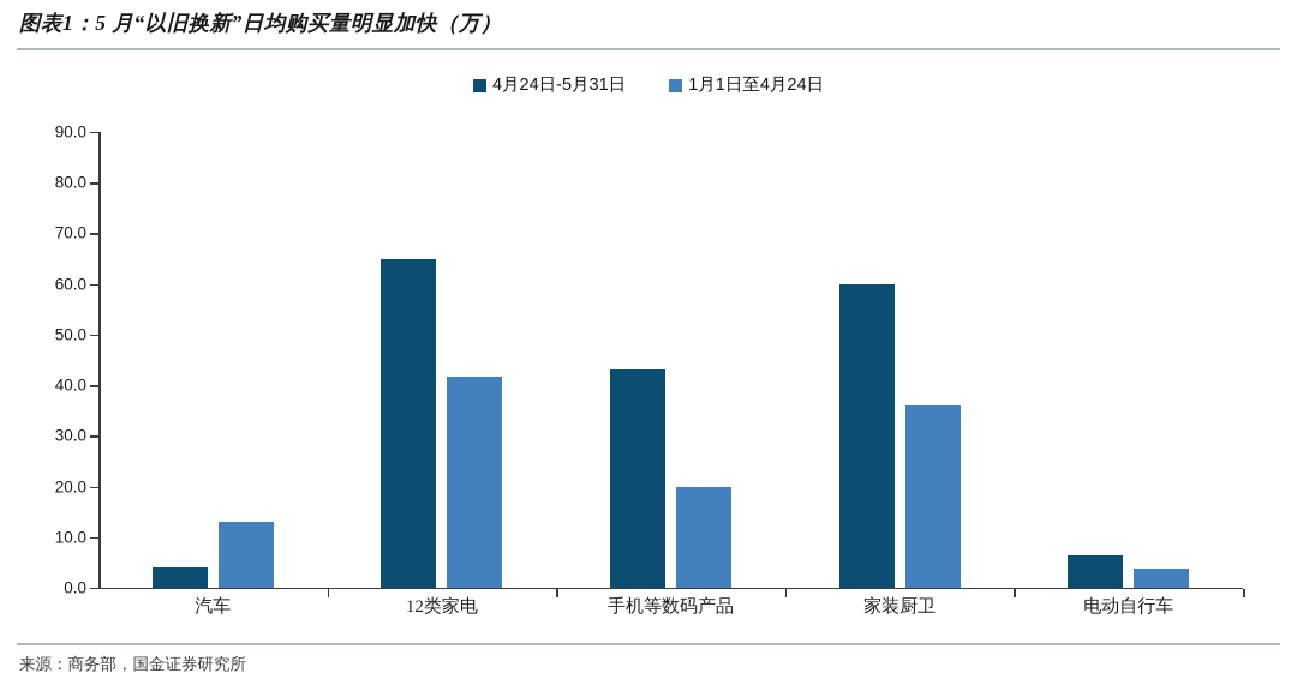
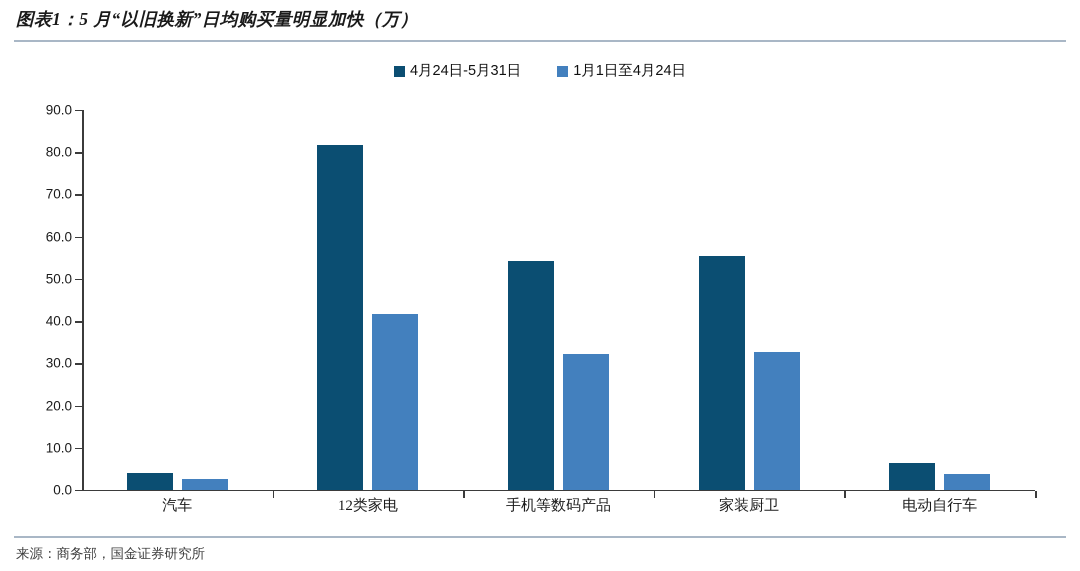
1月1日至4月24日/汽车: 13 -> 3
4月24日-5月31日/12类家电: 65 -> 82
4月24日-5月31日/手机等数码产品: 43 -> 54
1月1日至4月24日/手机等数码产品: 20 -> 32
4月24日-5月31日/家装厨卫: 60 -> 55
1月1日至4月24日/家装厨卫: 36 -> 33
